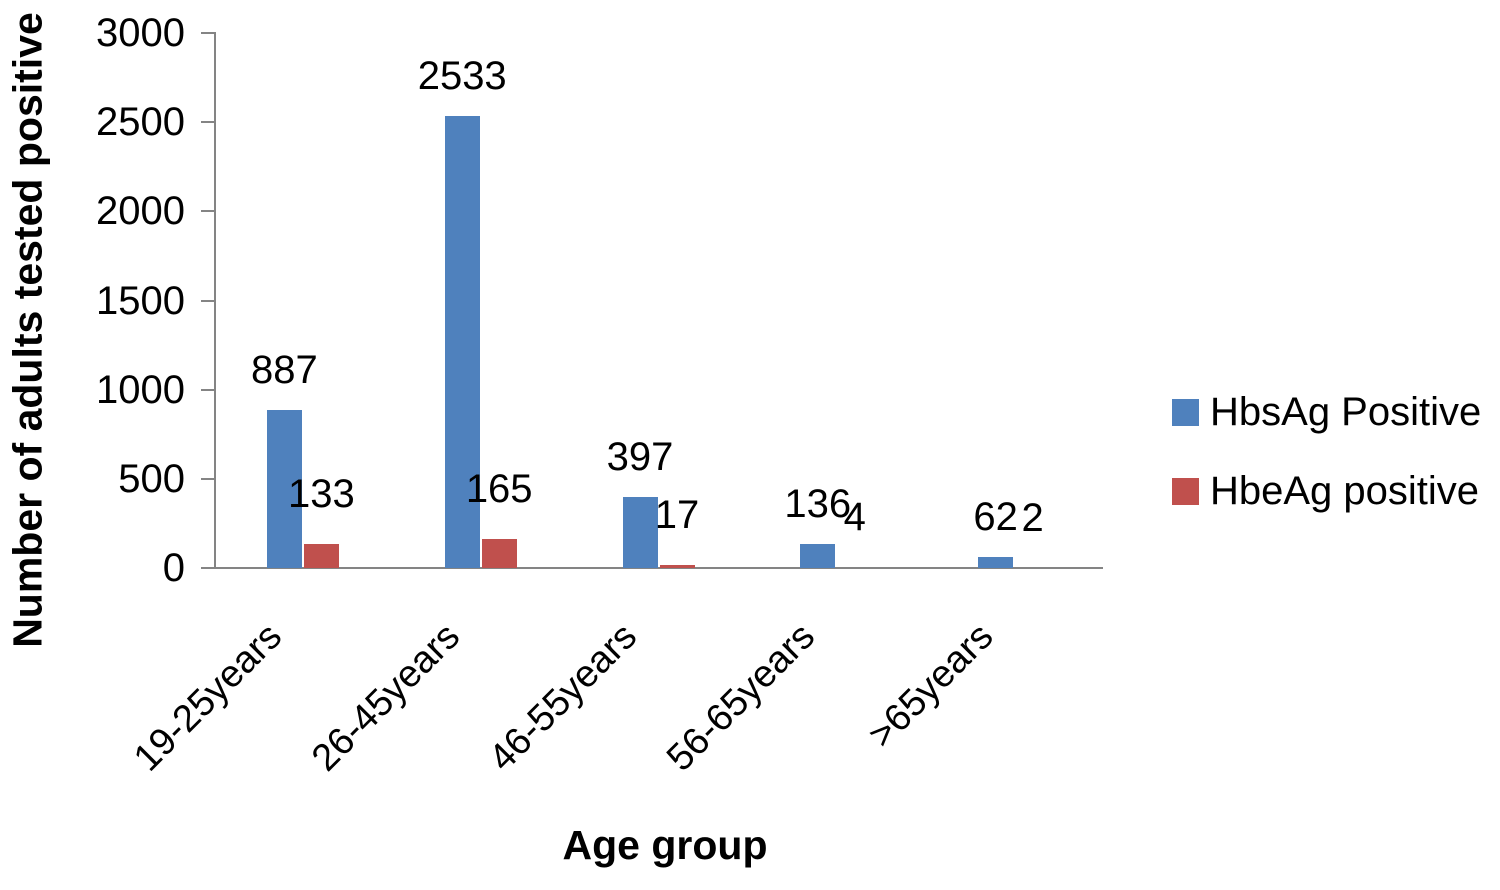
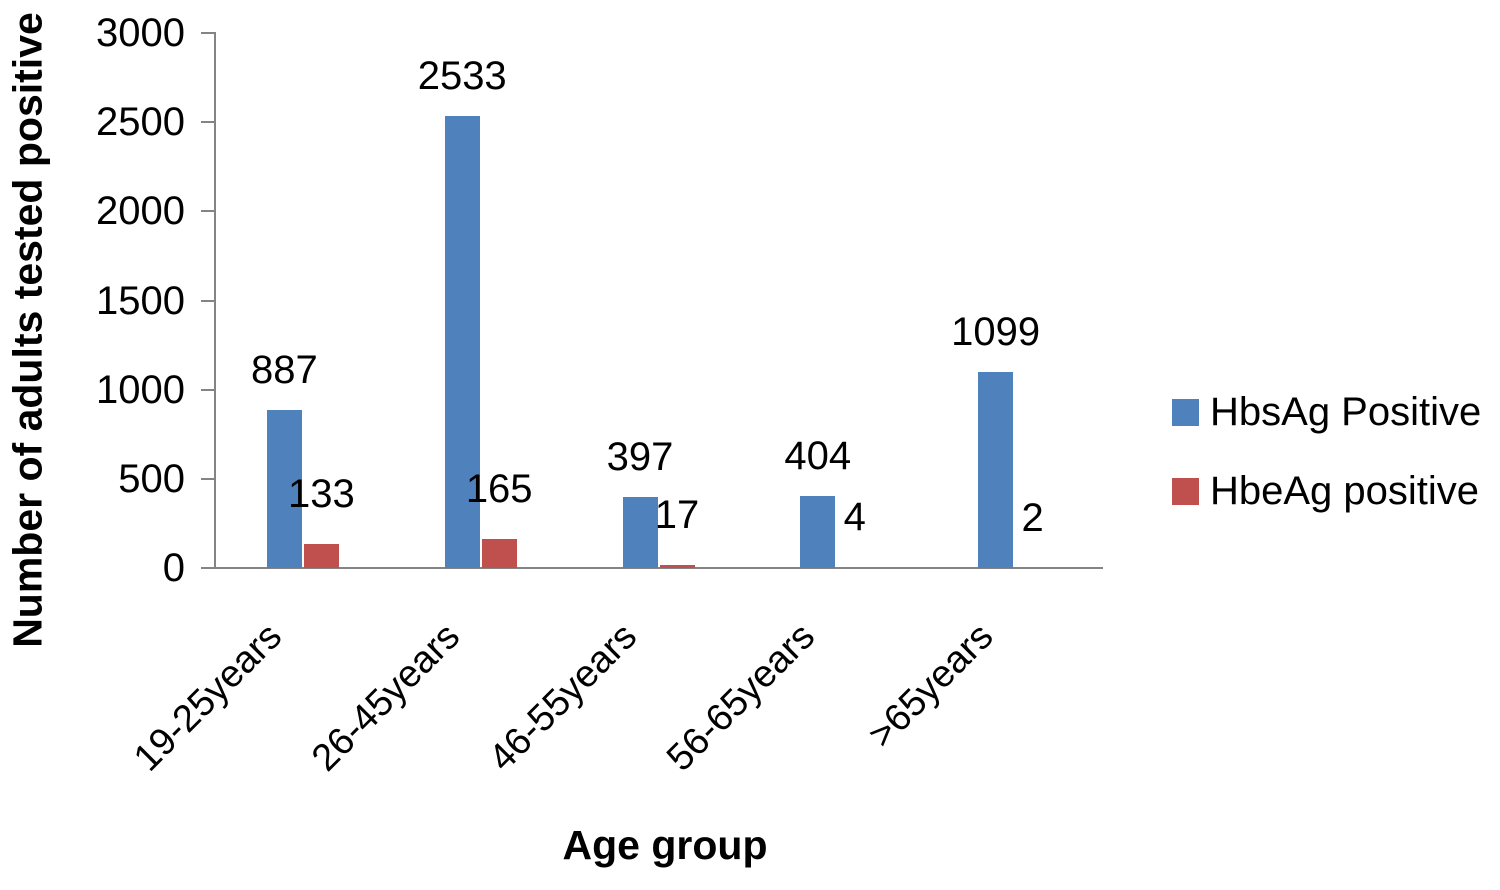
HbsAg Positive/56-65years: 136 -> 404
HbsAg Positive/>65years: 62 -> 1099
